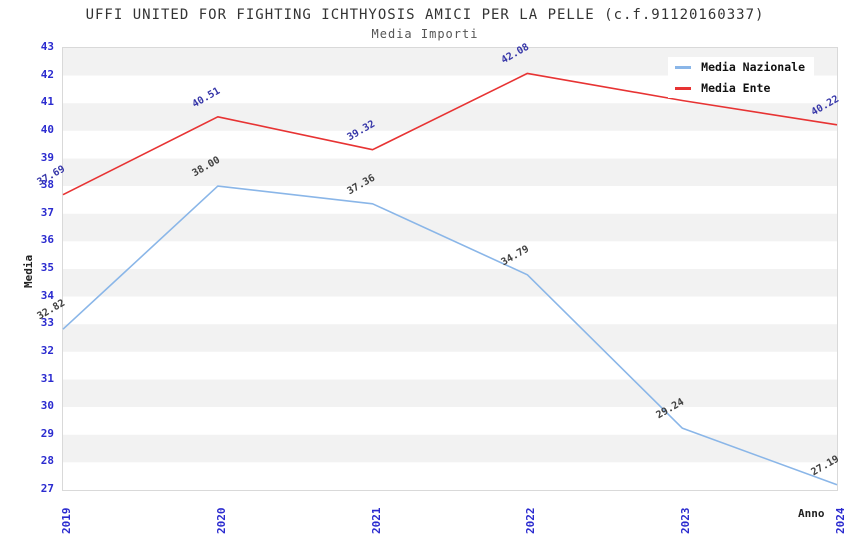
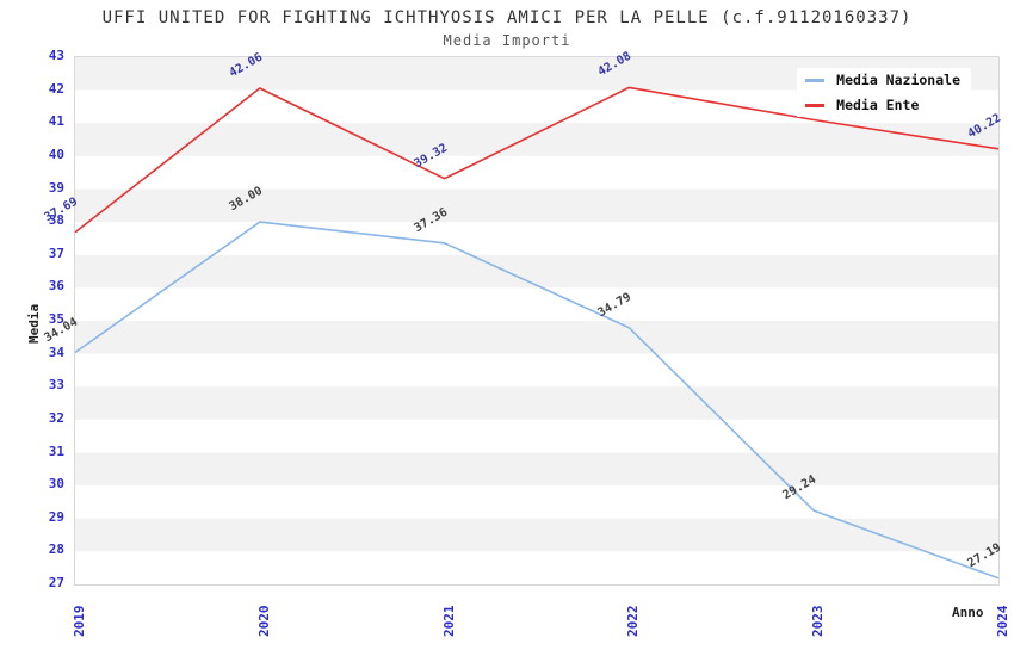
Media Nazionale/2019: 32.82 -> 34.04
Media Ente/2020: 40.51 -> 42.06
